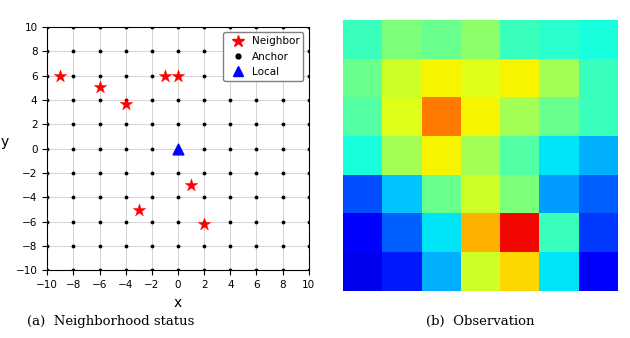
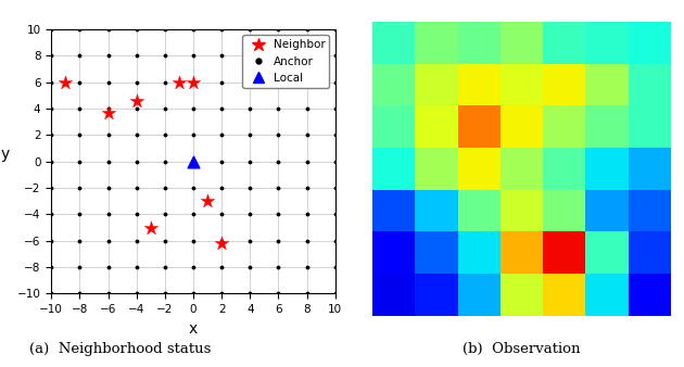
Neighbor/−6: 5.1 -> 3.7
Neighbor/−4: 3.7 -> 4.6
